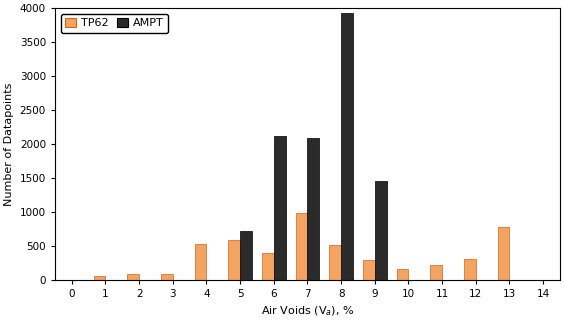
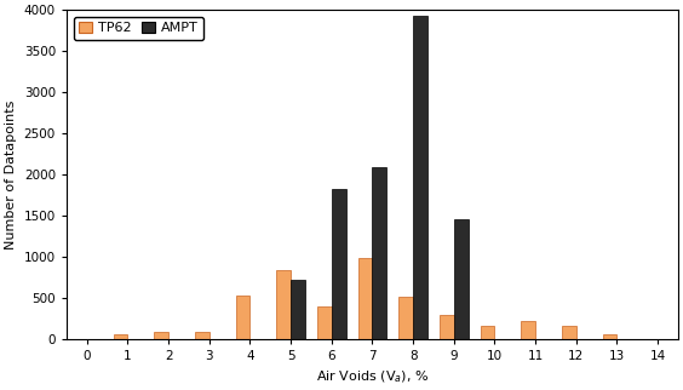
TP62/5: 580 -> 840
AMPT/6: 2120 -> 1820
TP62/12: 300 -> 160
TP62/13: 780 -> 60
